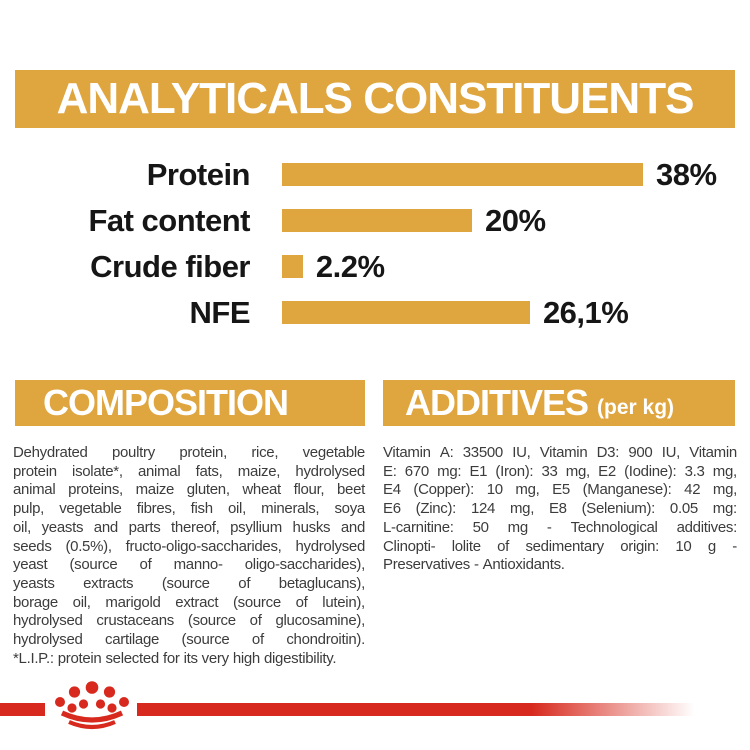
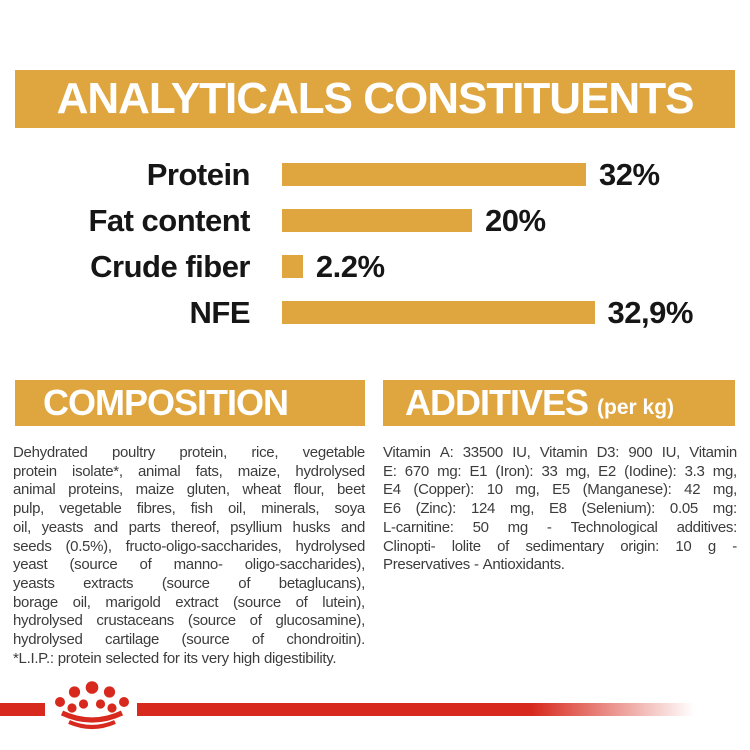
Protein: 38% -> 32%
NFE: 26,1% -> 32,9%
